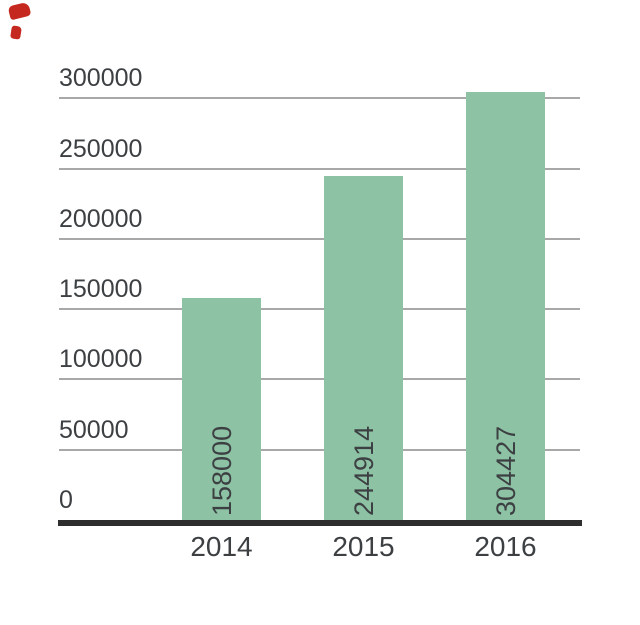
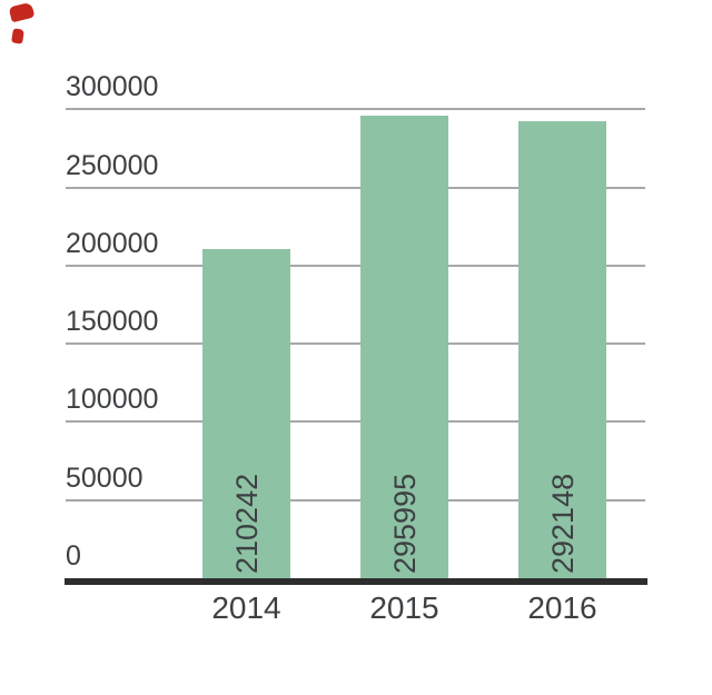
2014: 158000 -> 210242
2015: 244914 -> 295995
2016: 304427 -> 292148
